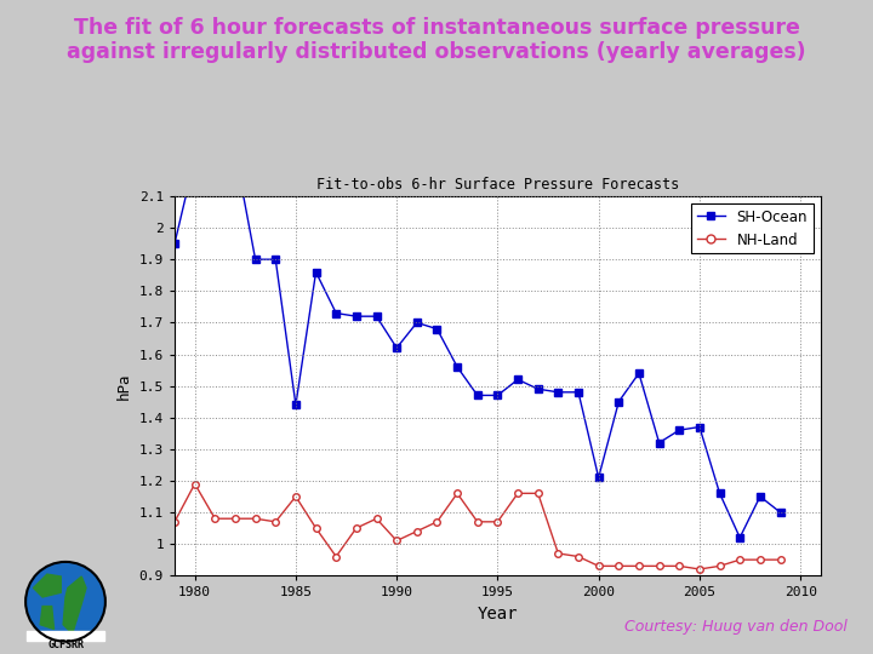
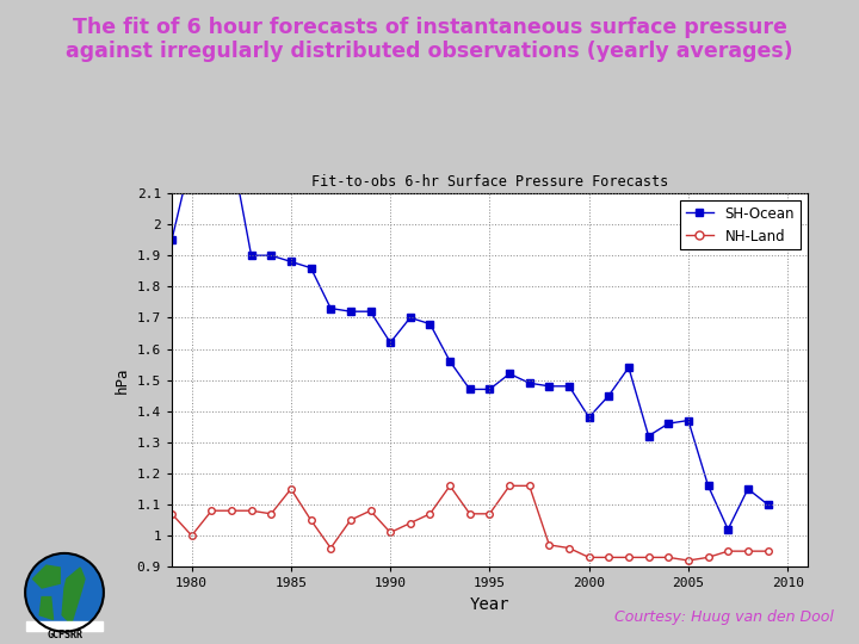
NH-Land/1980: 1.19 -> 1.00
SH-Ocean/1985: 1.44 -> 1.88
SH-Ocean/2000: 1.21 -> 1.38
